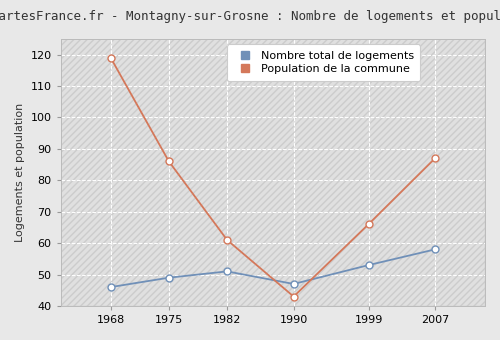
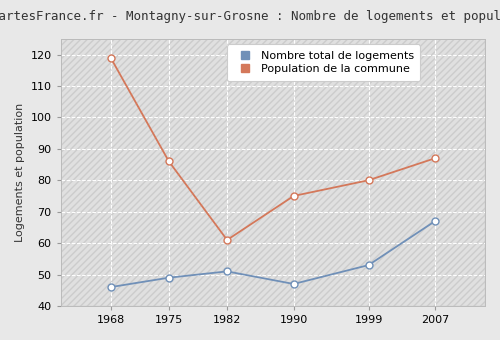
Population de la commune/1990: 43 -> 75
Population de la commune/1999: 66 -> 80
Nombre total de logements/2007: 58 -> 67
